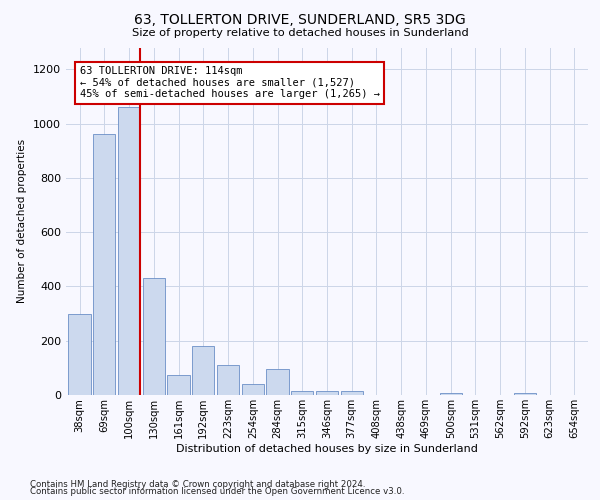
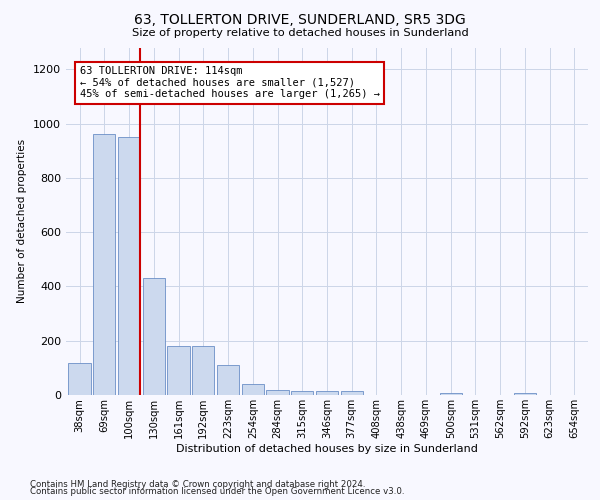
38sqm: 300 -> 118
100sqm: 1060 -> 952
161sqm: 75 -> 182
284sqm: 95 -> 20
